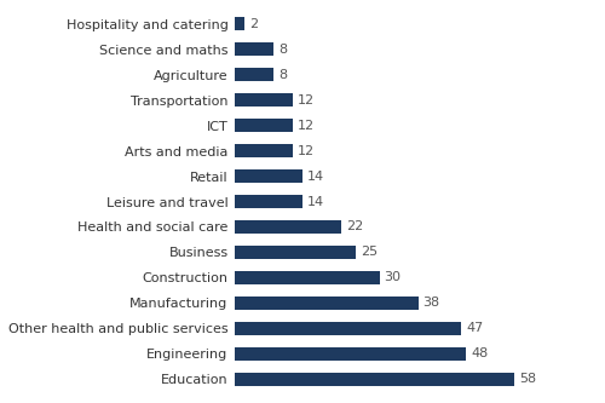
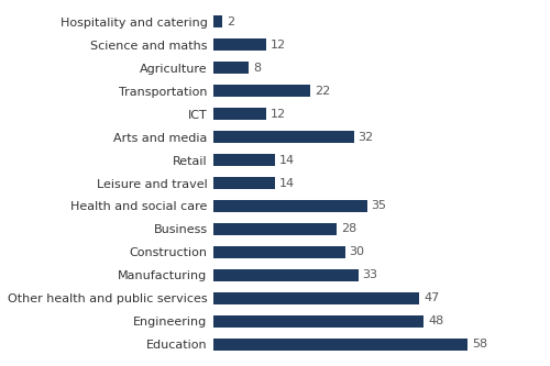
Science and maths: 8 -> 12
Transportation: 12 -> 22
Arts and media: 12 -> 32
Health and social care: 22 -> 35
Business: 25 -> 28
Manufacturing: 38 -> 33
